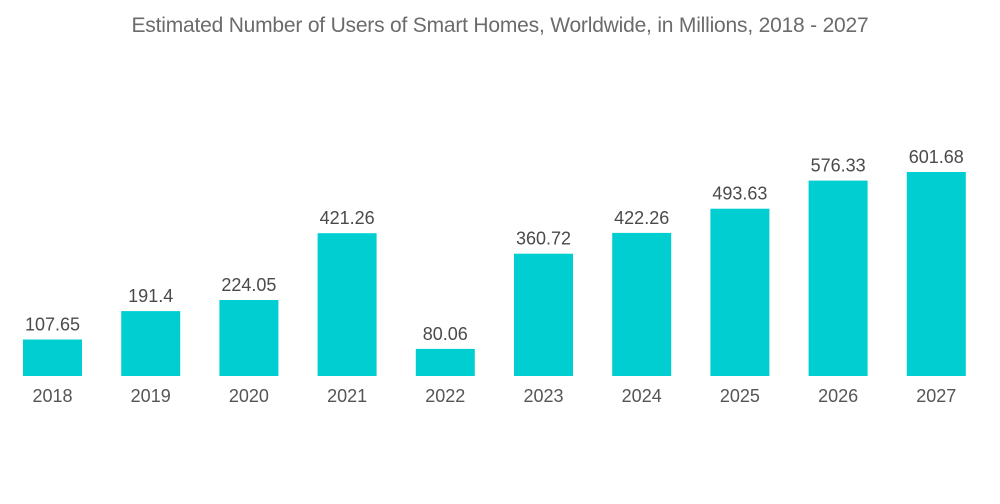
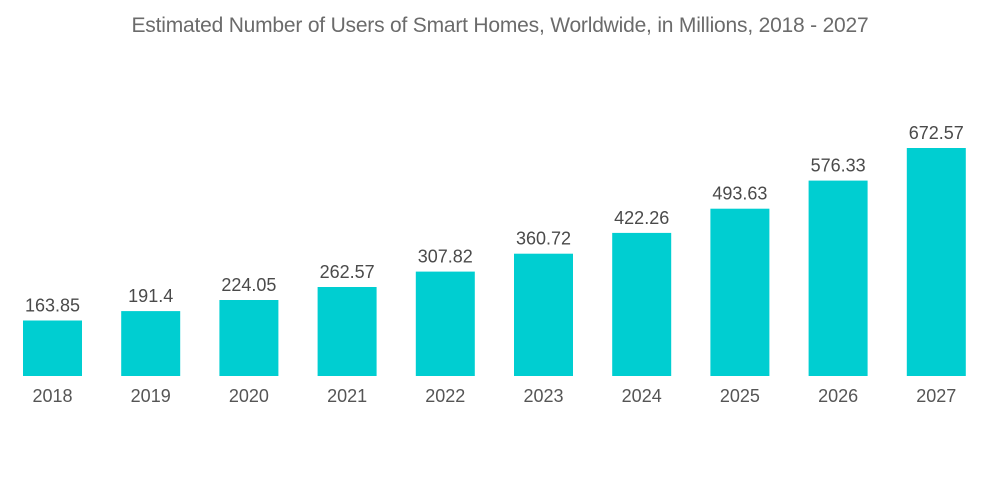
2018: 107.65 -> 163.85
2021: 421.26 -> 262.57
2022: 80.06 -> 307.82
2027: 601.68 -> 672.57
